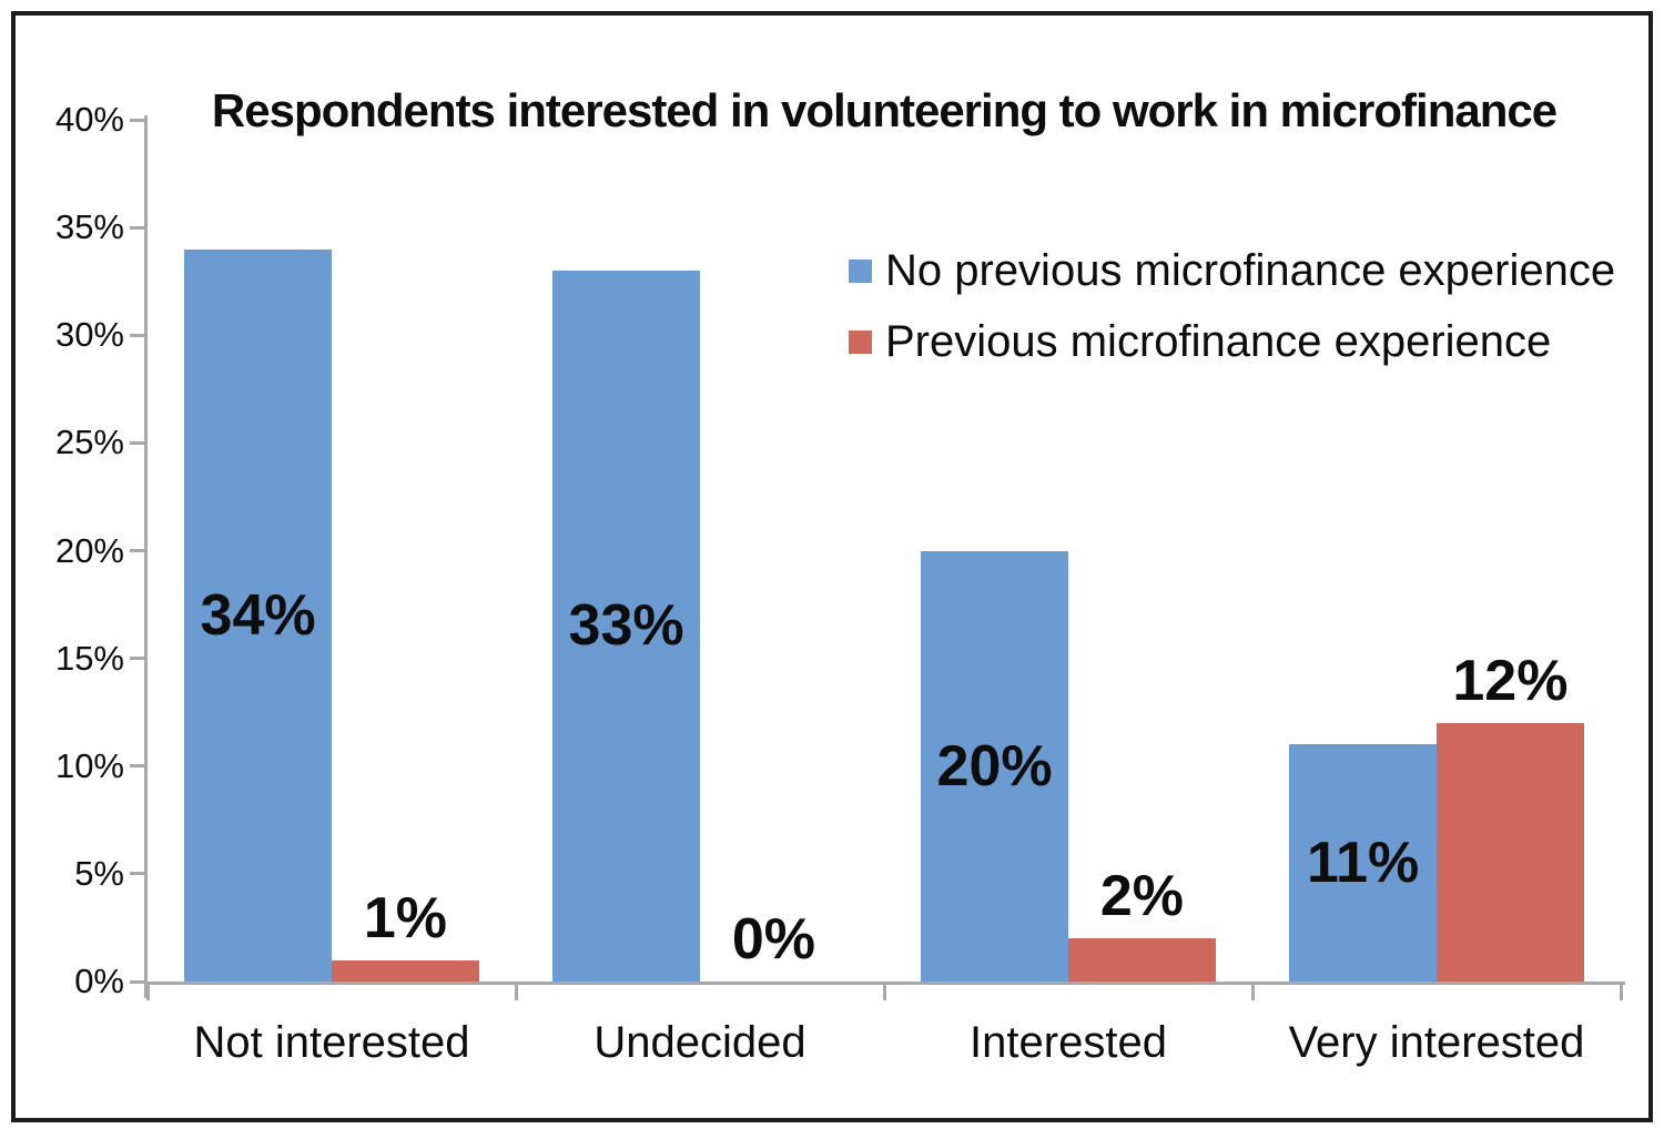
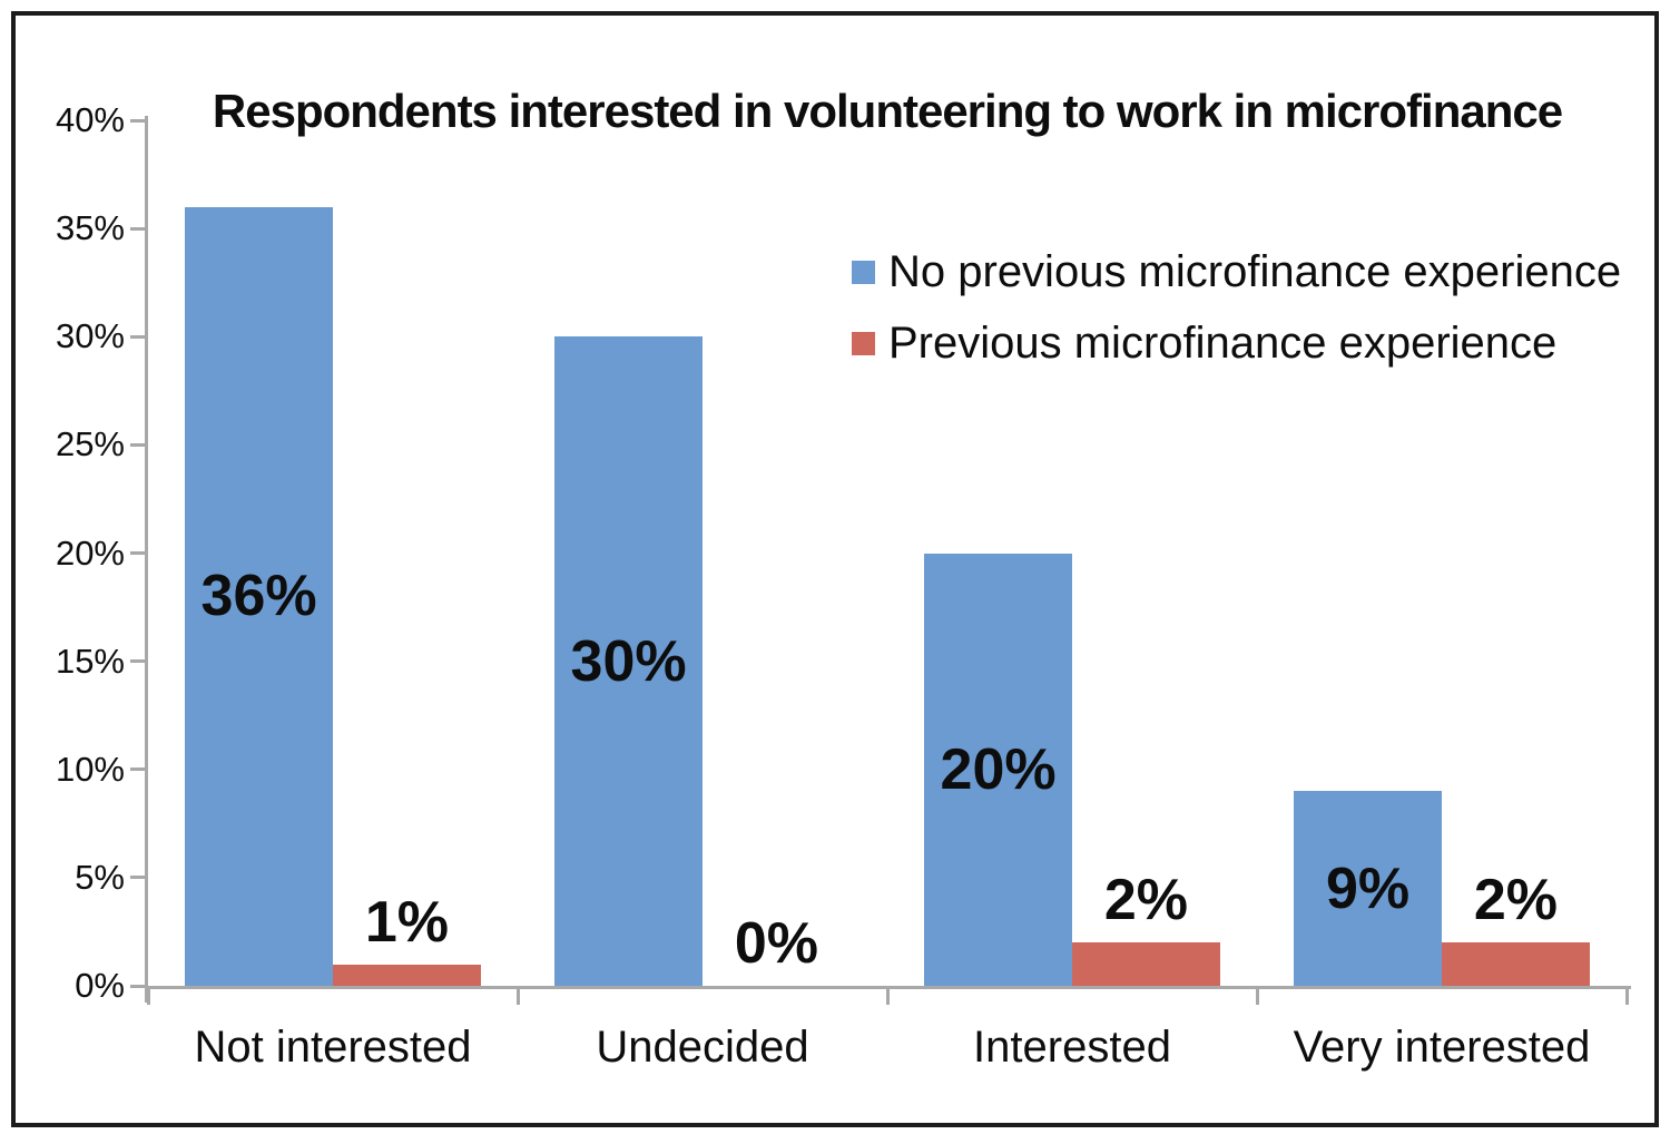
No previous microfinance experience/Not interested: 34% -> 36%
No previous microfinance experience/Undecided: 33% -> 30%
No previous microfinance experience/Very interested: 11% -> 9%
Previous microfinance experience/Very interested: 12% -> 2%
